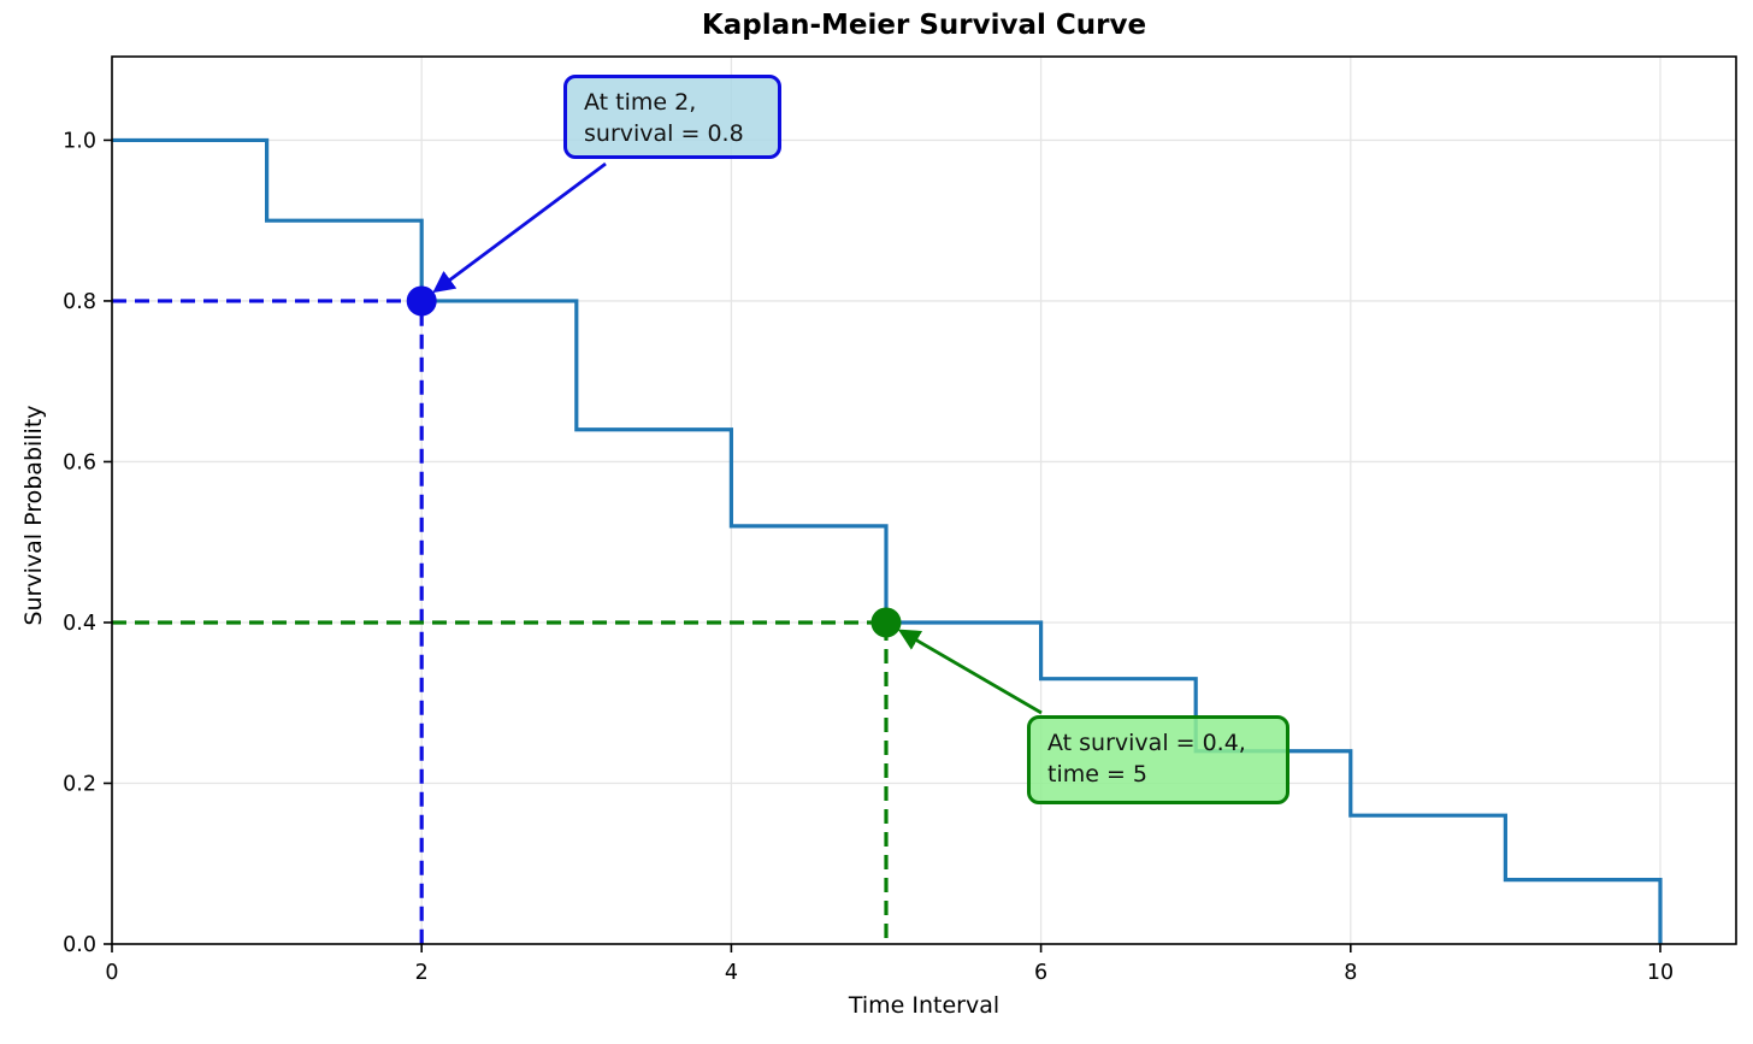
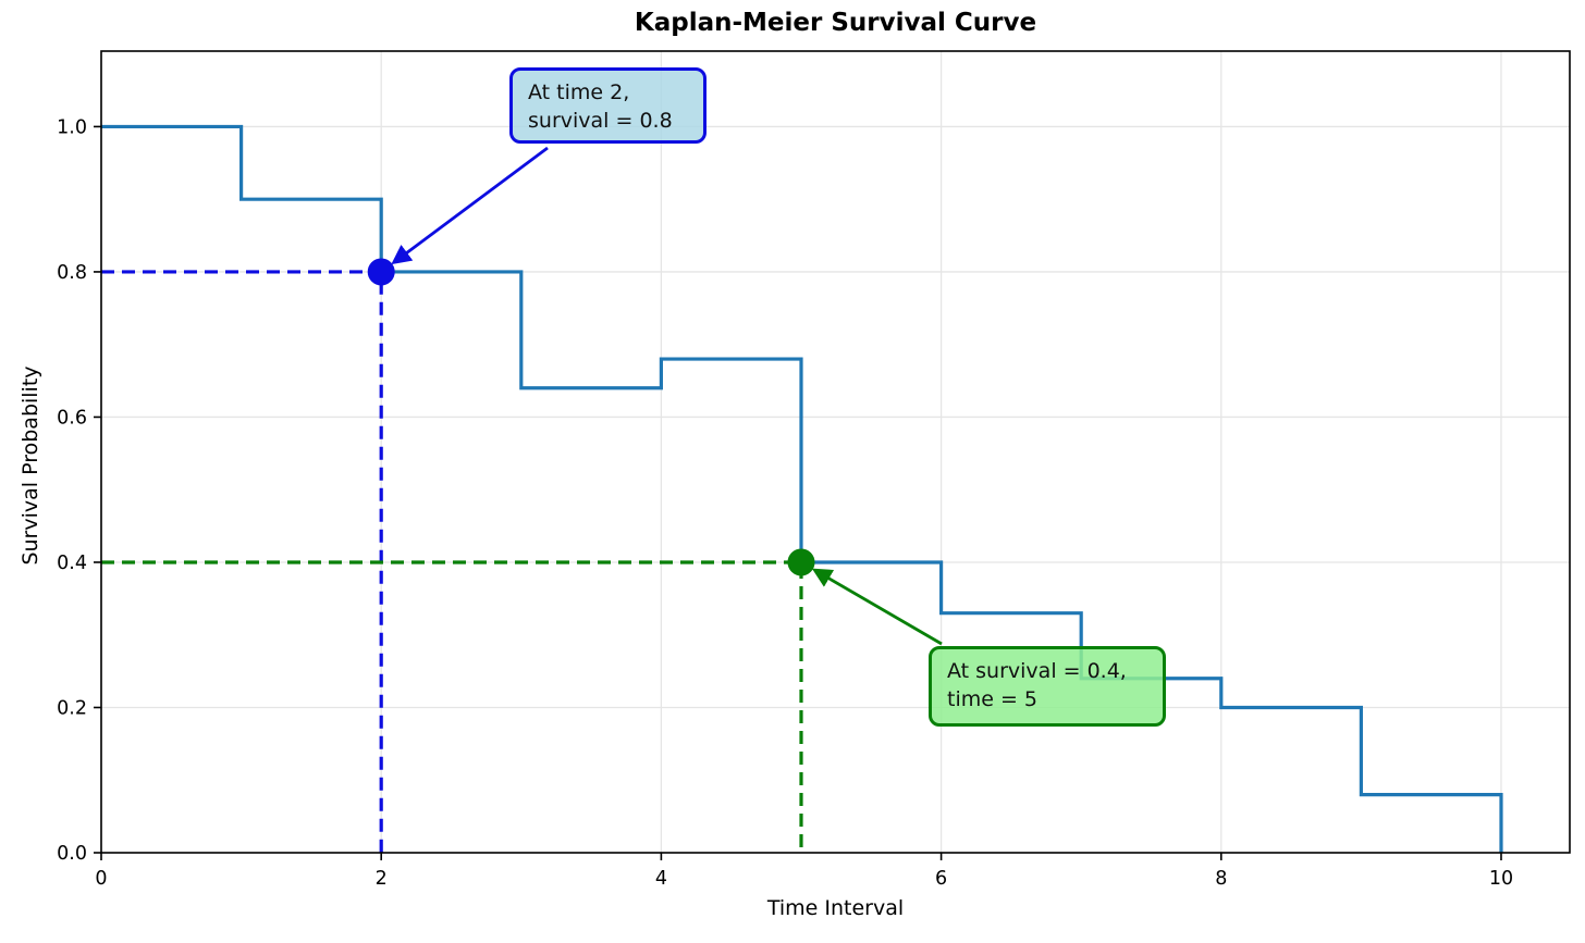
4: 0.52 -> 0.68
8: 0.16 -> 0.20
